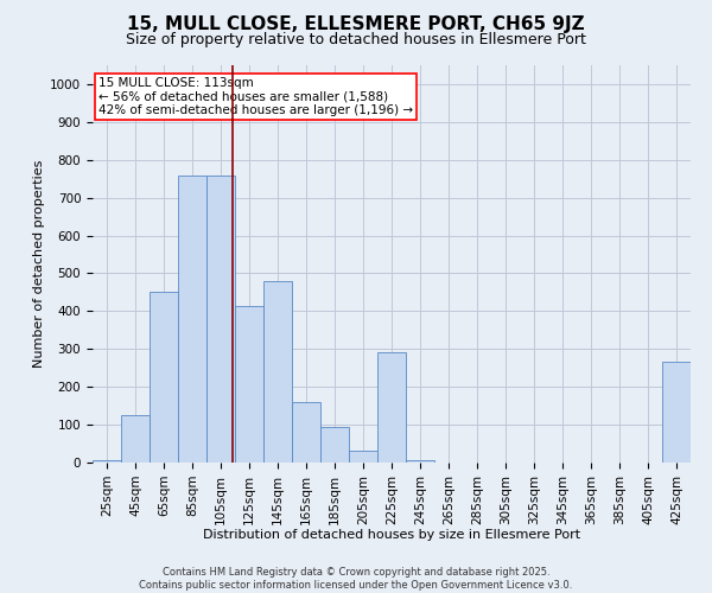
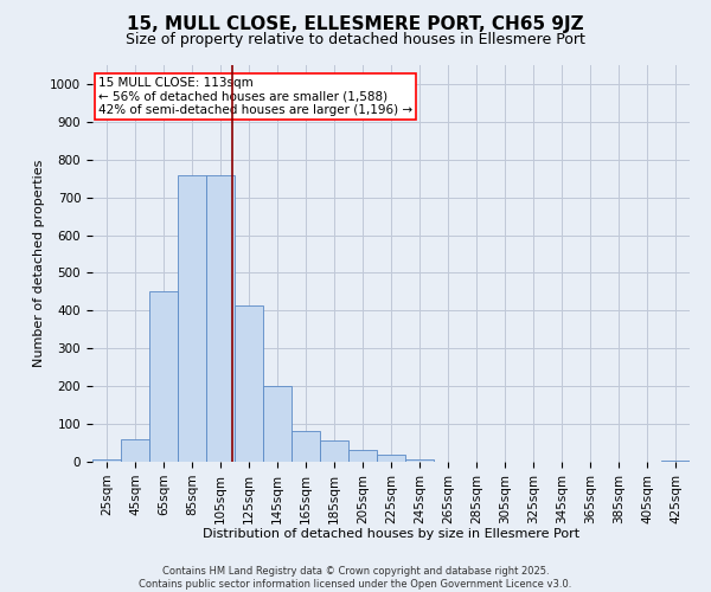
45sqm: 125 -> 60
145sqm: 480 -> 200
165sqm: 160 -> 80
185sqm: 95 -> 55
225sqm: 290 -> 20
425sqm: 265 -> 3
